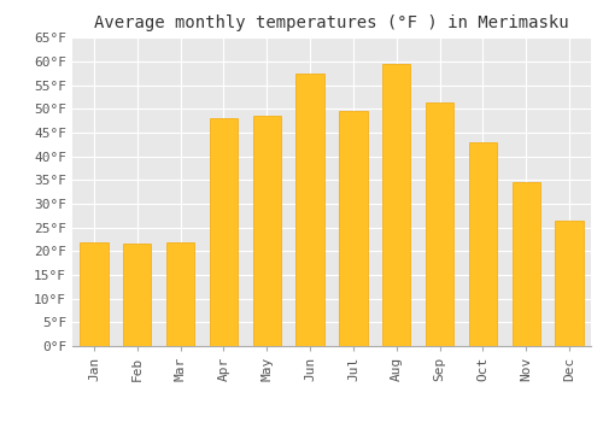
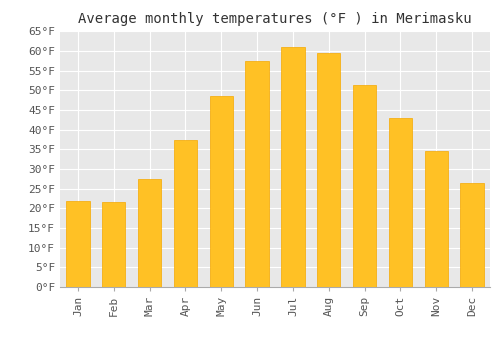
Mar: 22.0°F -> 27.5°F
Apr: 48.0°F -> 37.5°F
Jul: 49.5°F -> 61.0°F
